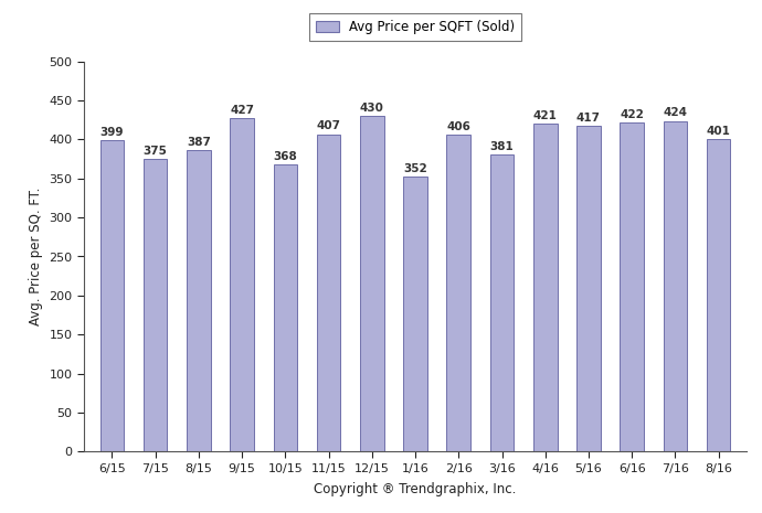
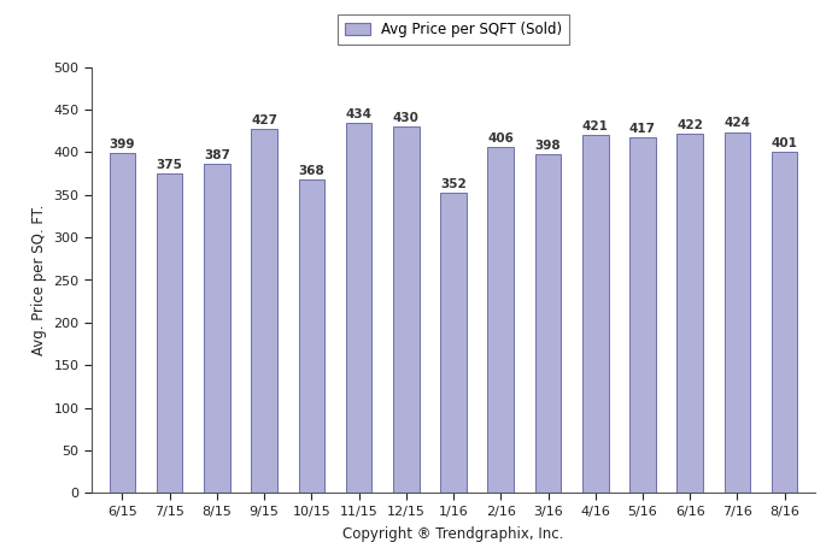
11/15: 407 -> 434
3/16: 381 -> 398
